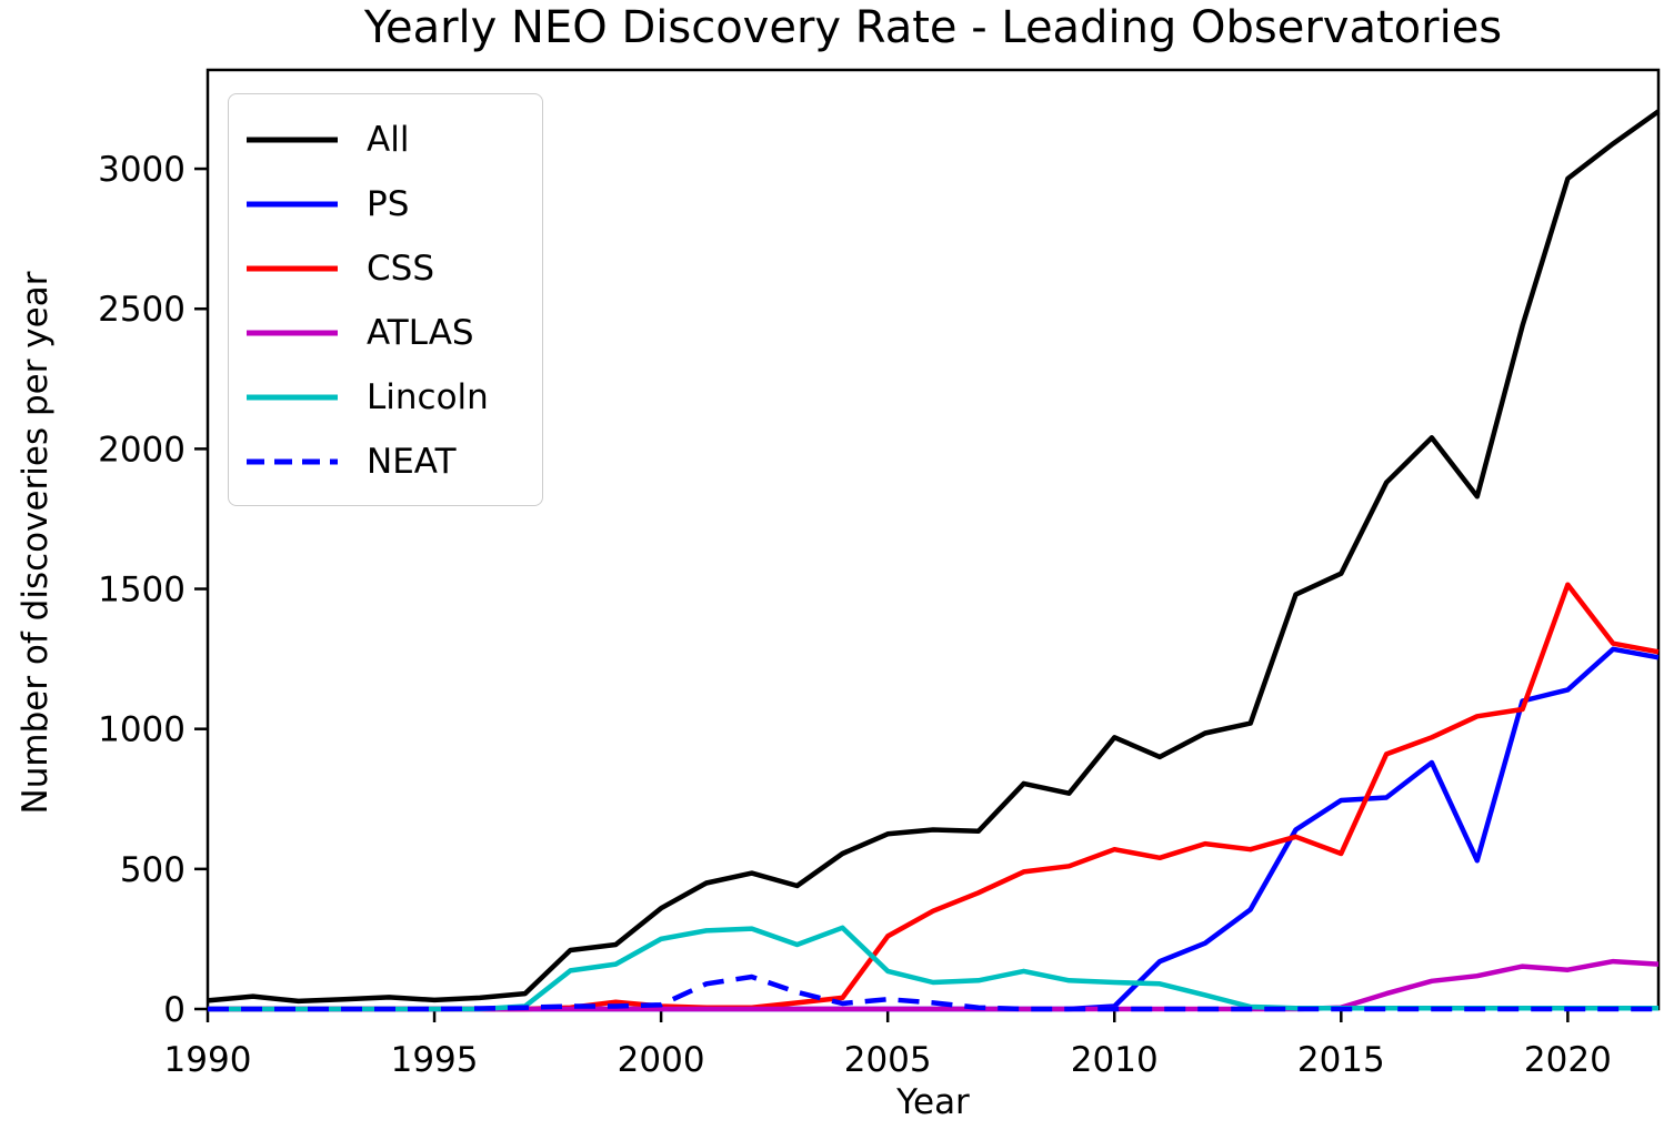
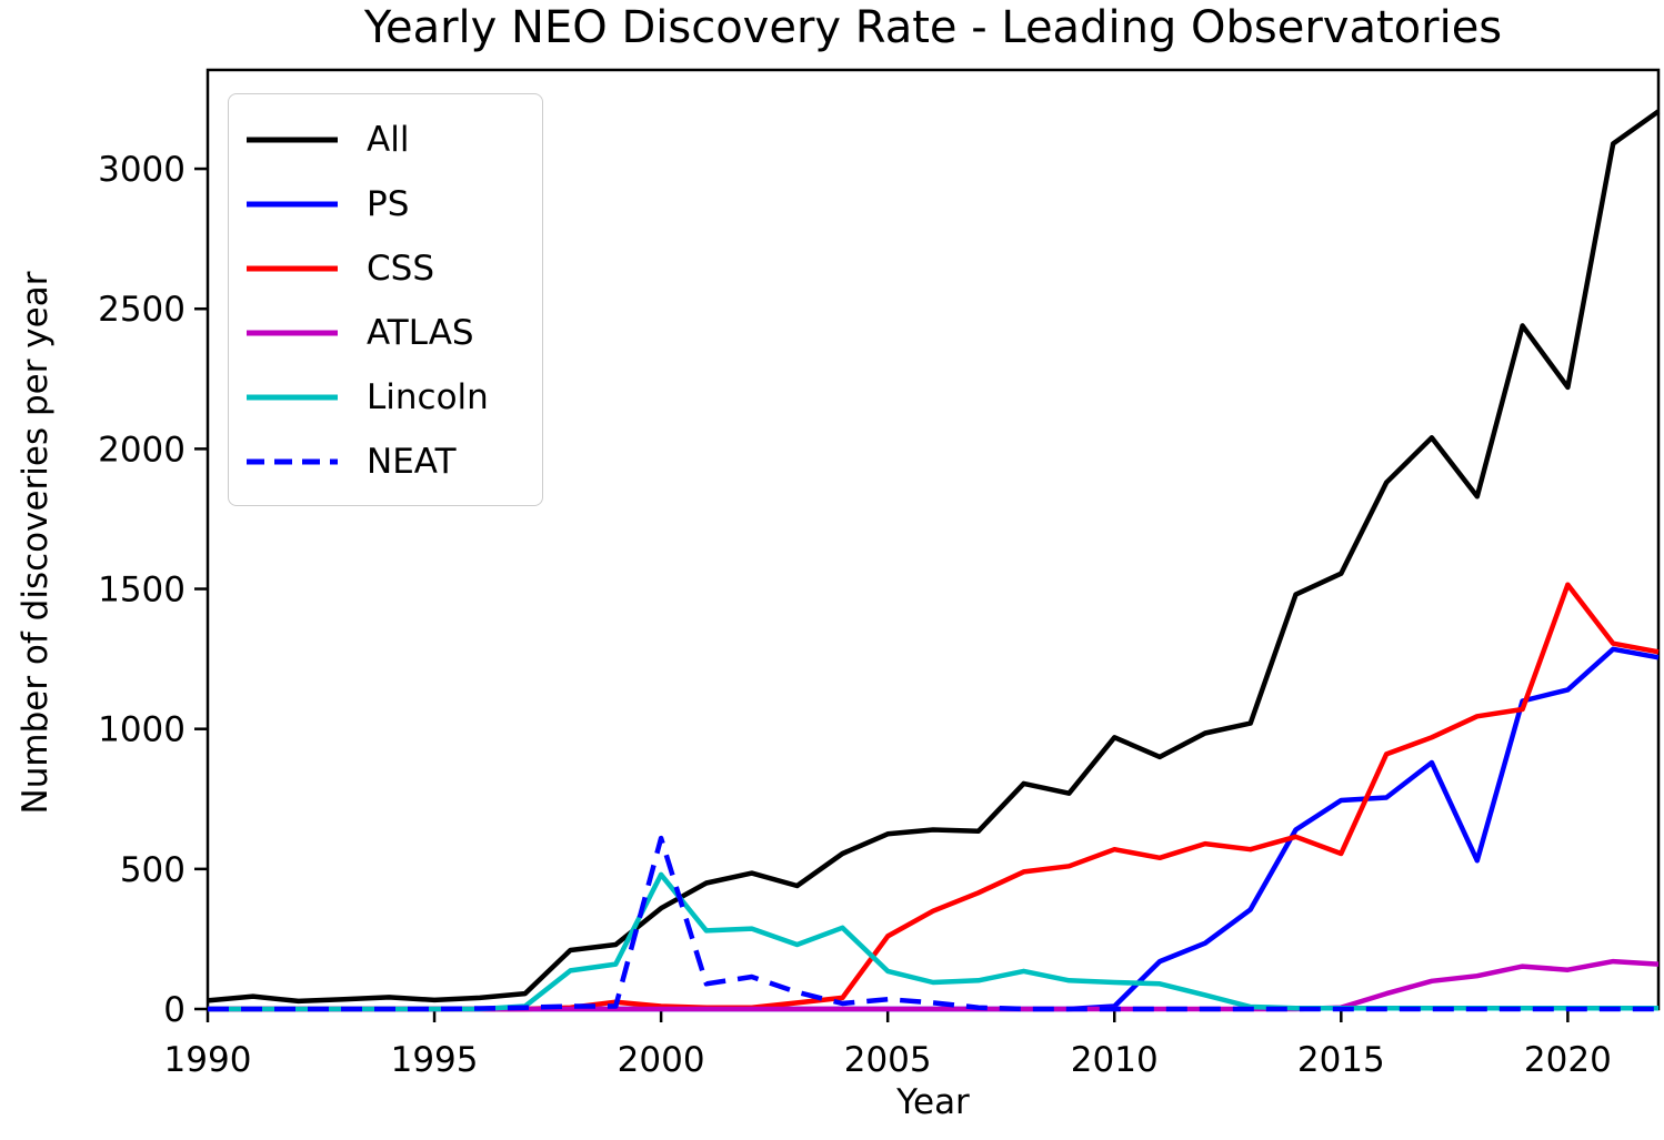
Lincoln/2000: 250 -> 480
NEAT/2000: 20 -> 610
All/2020: 2960 -> 2220
